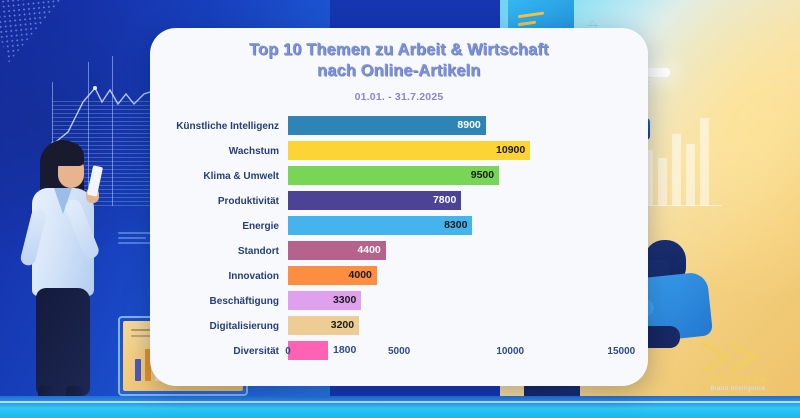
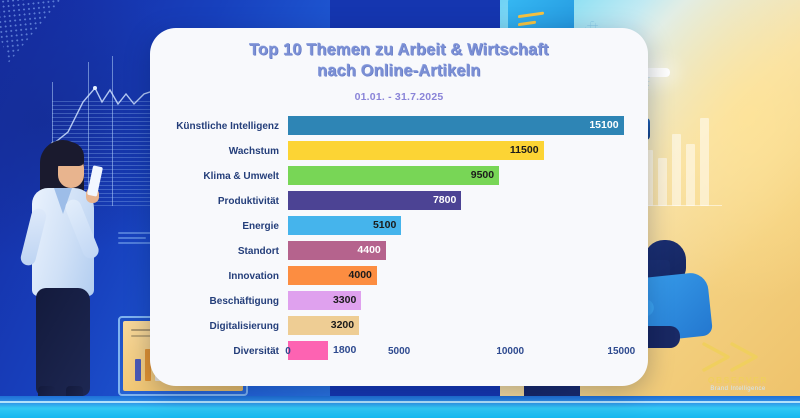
Künstliche Intelligenz: 8900 -> 15100
Wachstum: 10900 -> 11500
Energie: 8300 -> 5100
